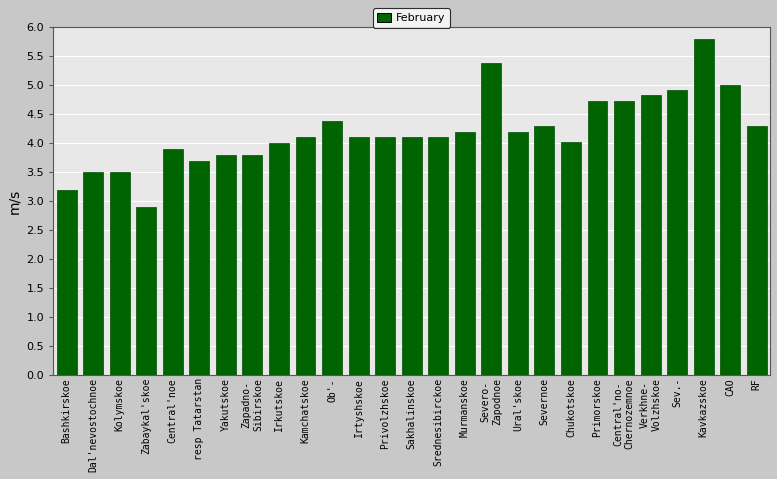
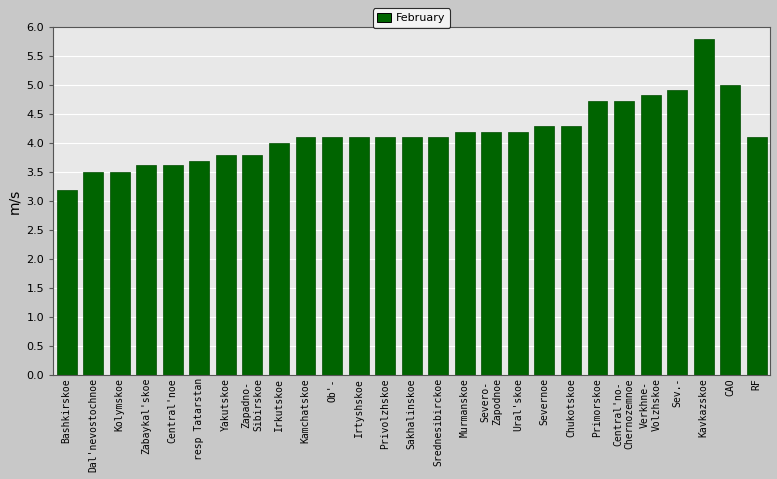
Zabaykal'skoe: 2.90 -> 3.62
Central'noe: 3.90 -> 3.62
Ob'-: 4.38 -> 4.10
Severo- Zapodnoe: 5.38 -> 4.20
Chukotskoe: 4.02 -> 4.30
RF: 4.30 -> 4.10
